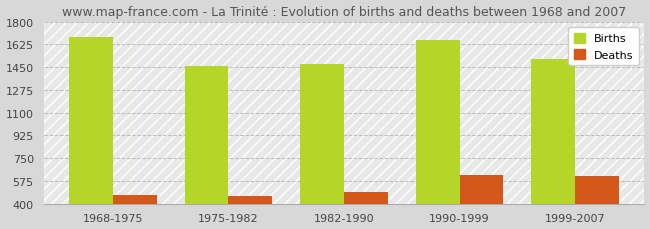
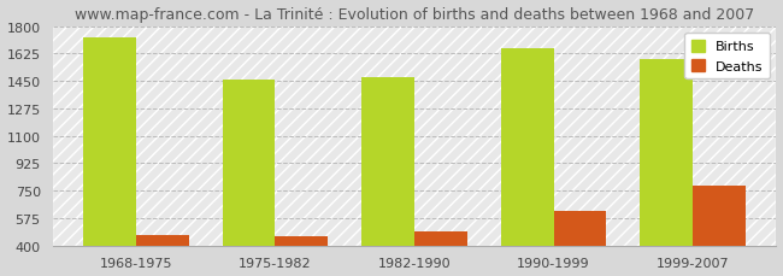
Births/1968-1975: 1680 -> 1730
Births/1999-2007: 1510 -> 1590
Deaths/1999-2007: 620 -> 780
